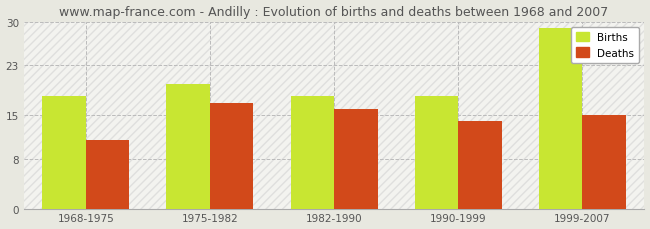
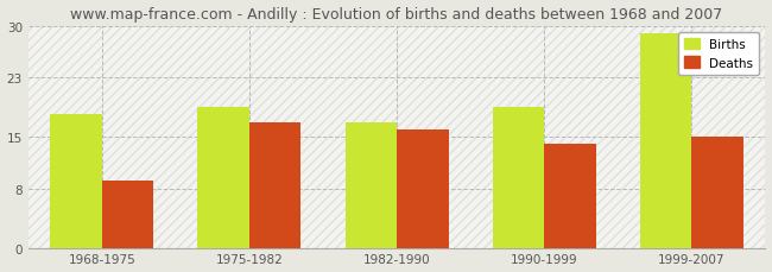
Deaths/1968-1975: 11 -> 9
Births/1975-1982: 20 -> 19
Births/1982-1990: 18 -> 17
Births/1990-1999: 18 -> 19
